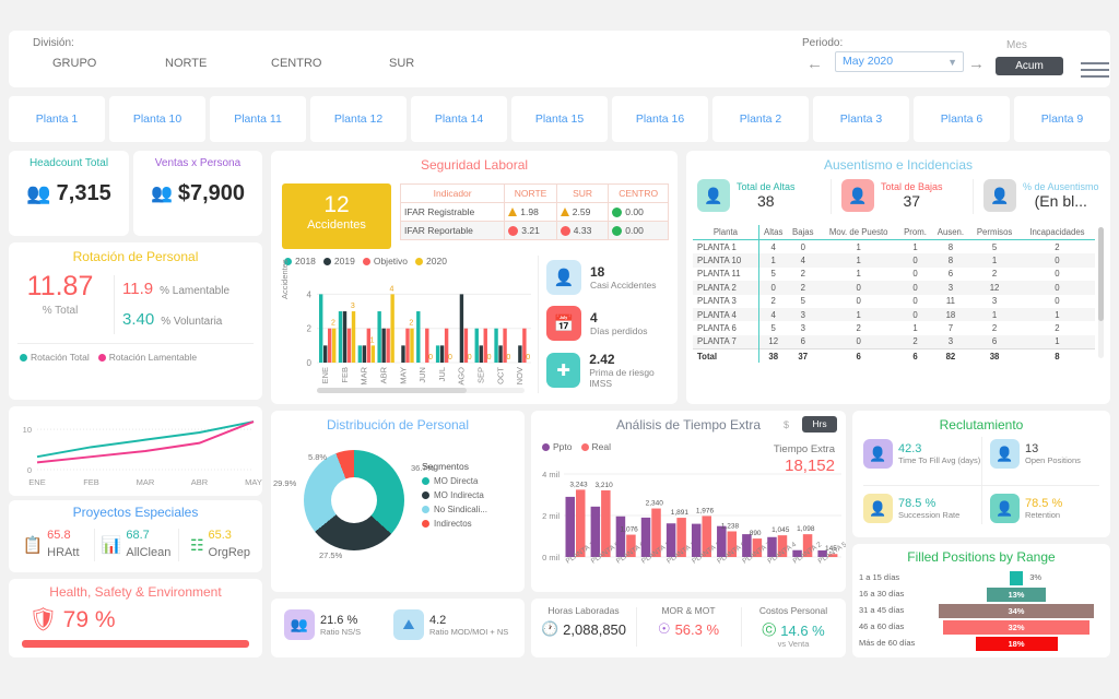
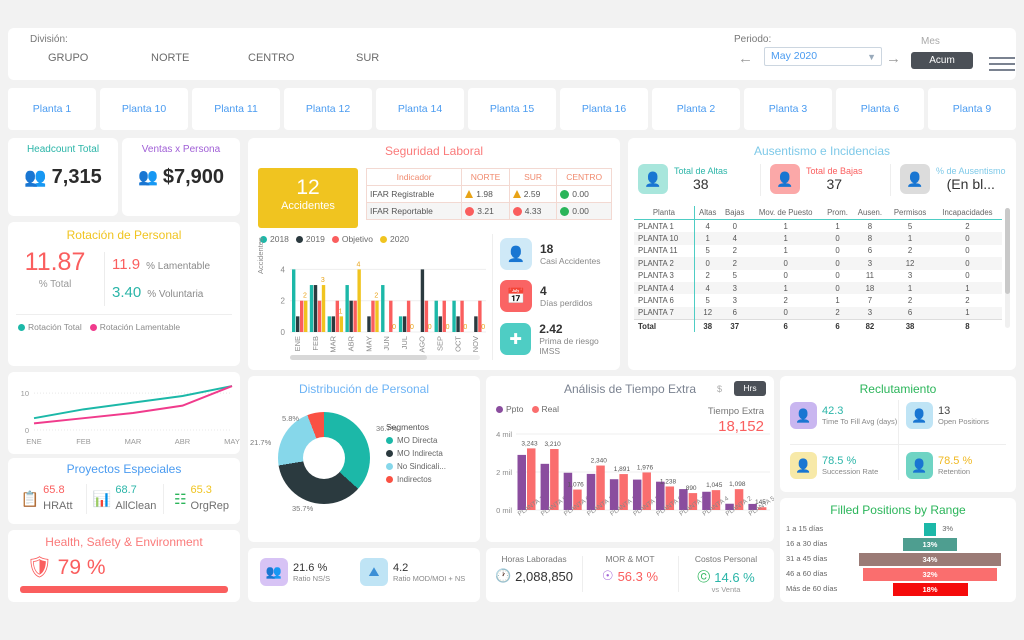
Distribución de Personal/MO Indirecta: 27.5% -> 35.7%
Distribución de Personal/No Sindicali...: 29.9% -> 21.7%
